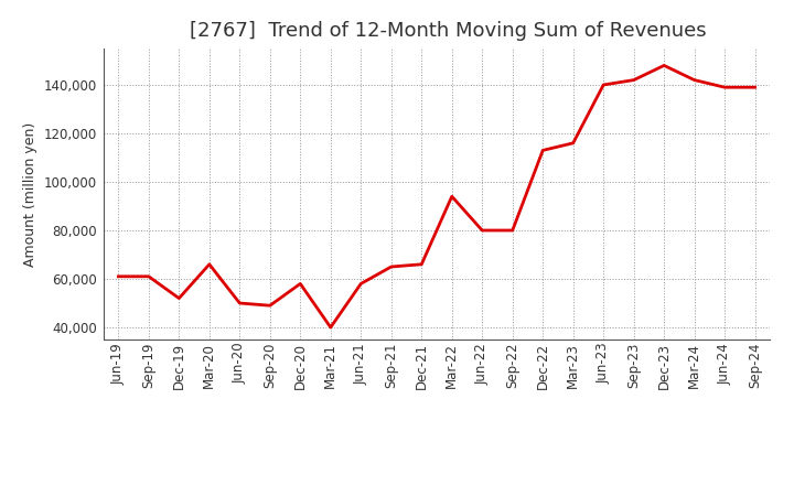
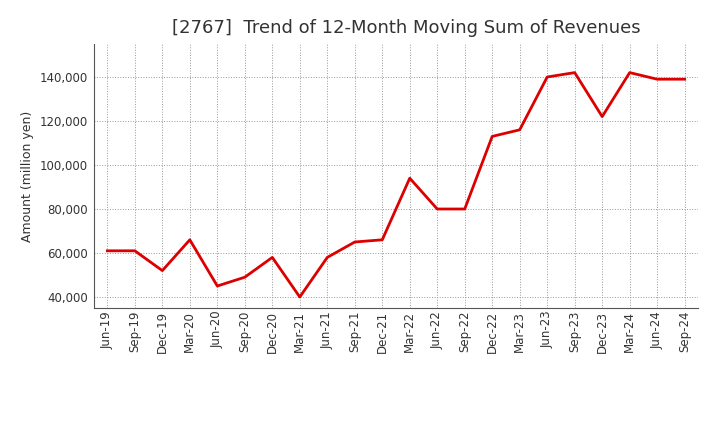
Jun-20: 50,000 -> 45,000
Dec-23: 148,000 -> 122,000
